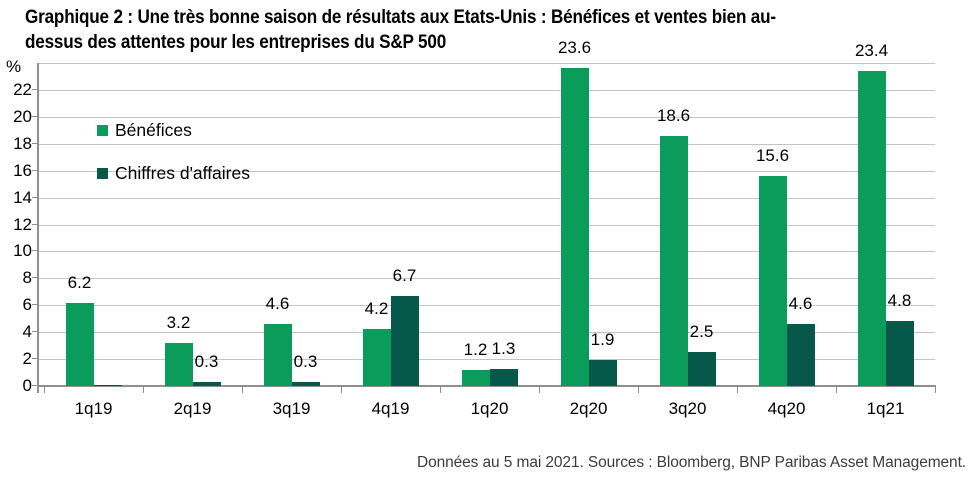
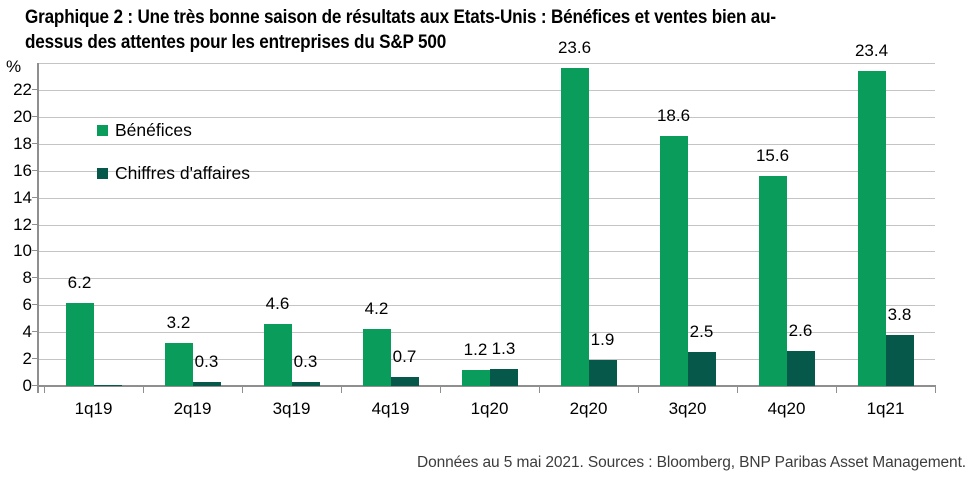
Chiffres d'affaires/4q19: 6.7 -> 0.7
Chiffres d'affaires/4q20: 4.6 -> 2.6
Chiffres d'affaires/1q21: 4.8 -> 3.8
